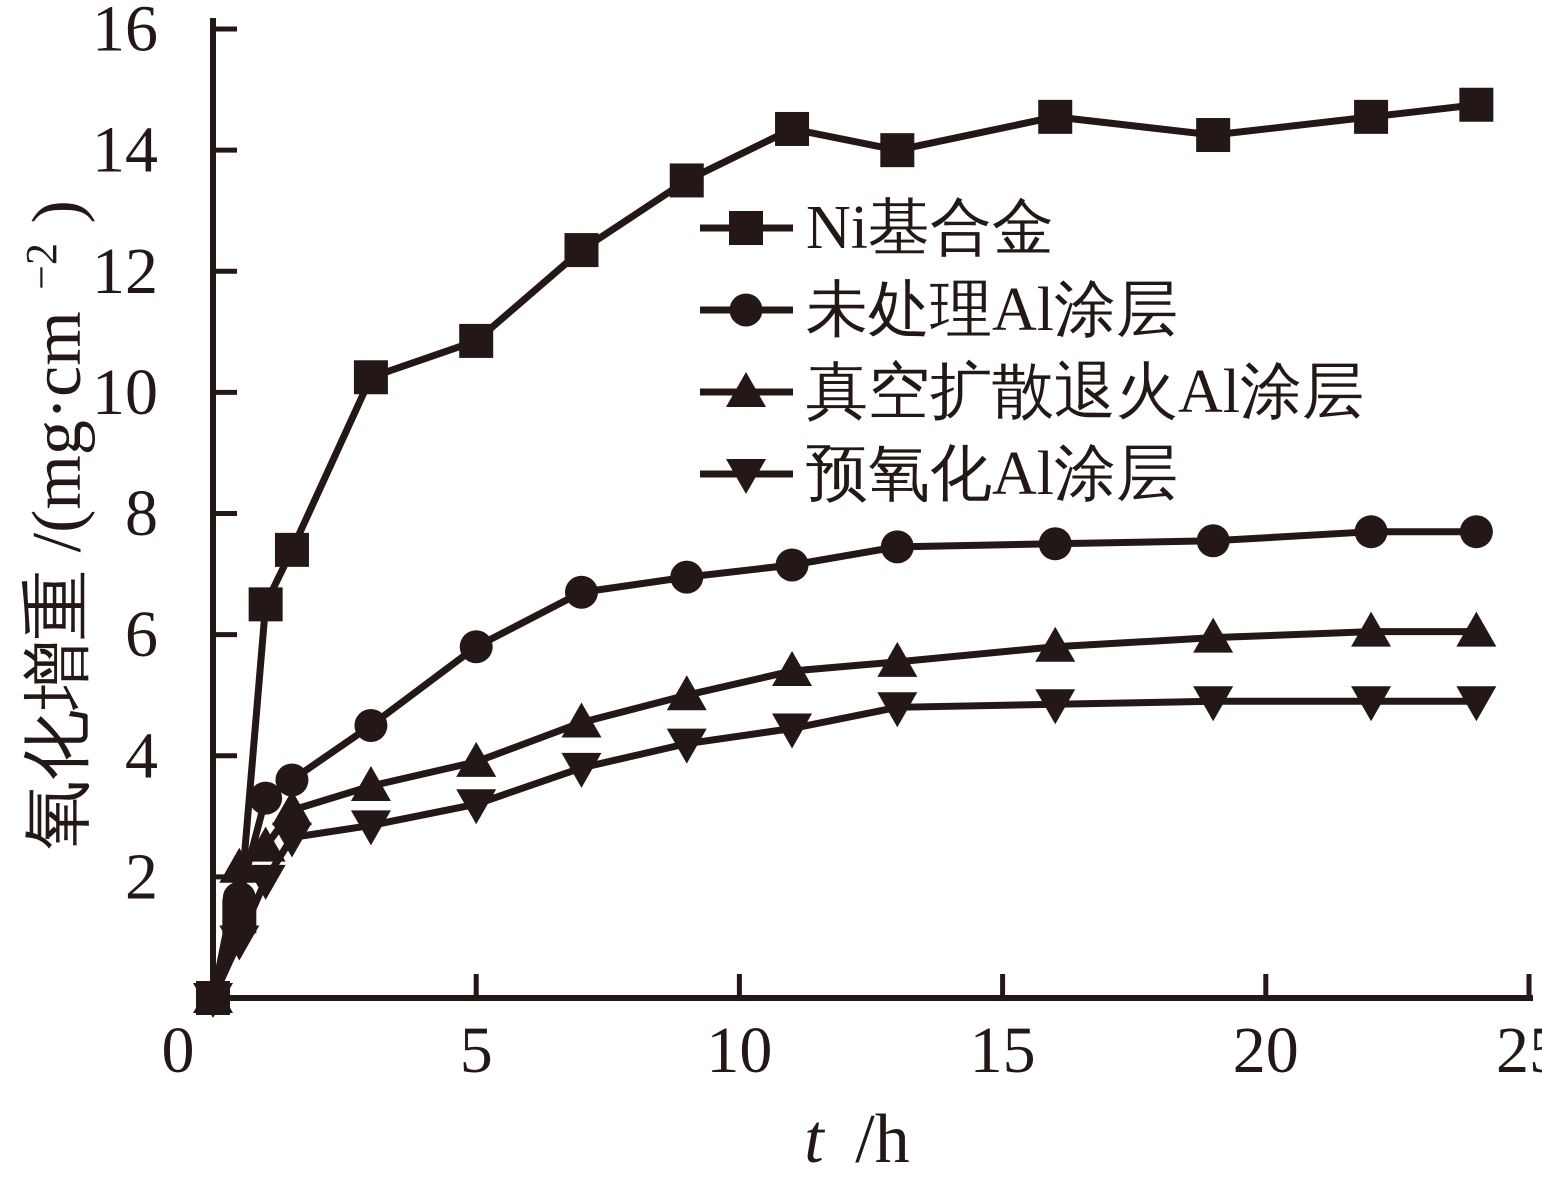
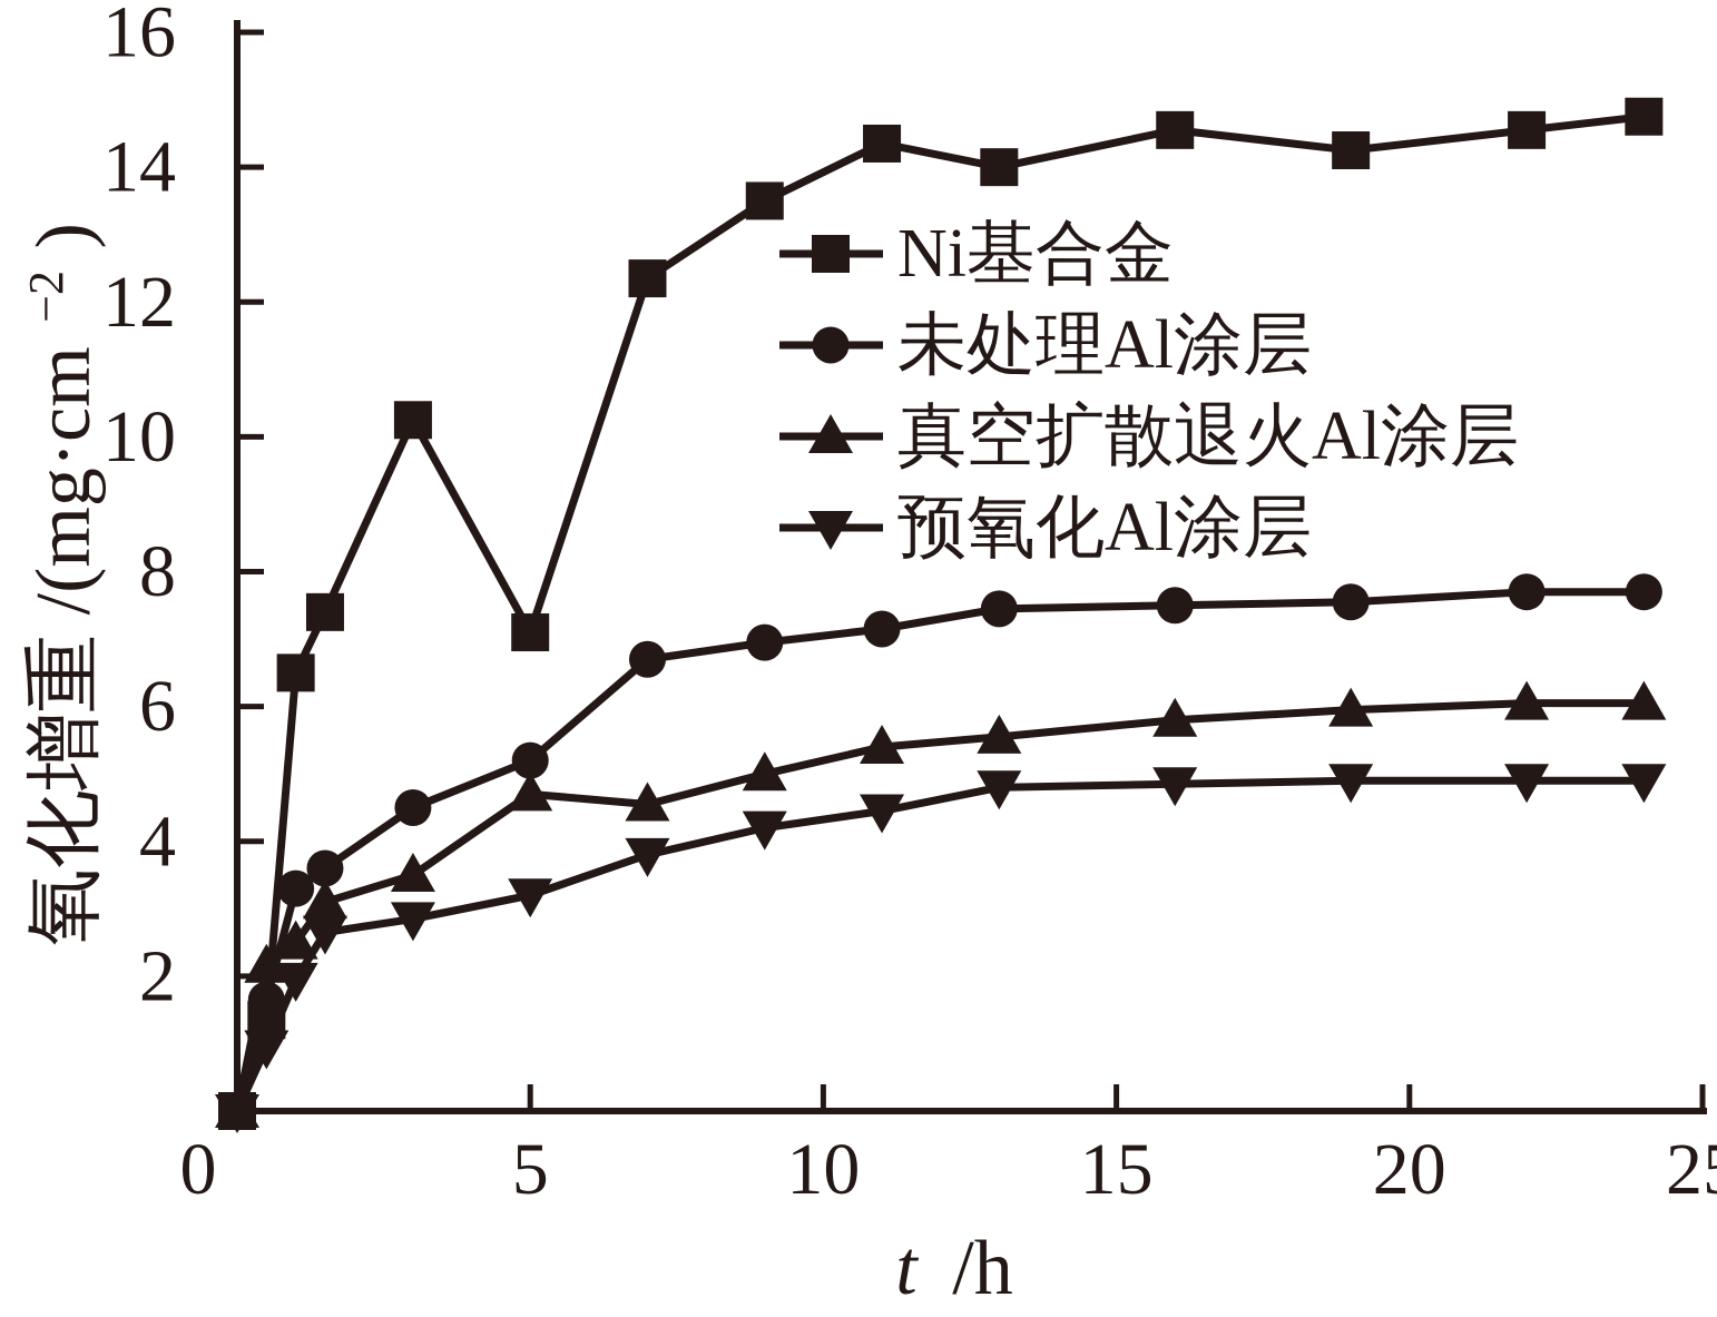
Ni基合金/5: 10.8 -> 7.1
未处理Al涂层/5: 5.8 -> 5.2
真空扩散退火Al涂层/5: 3.9 -> 4.7
